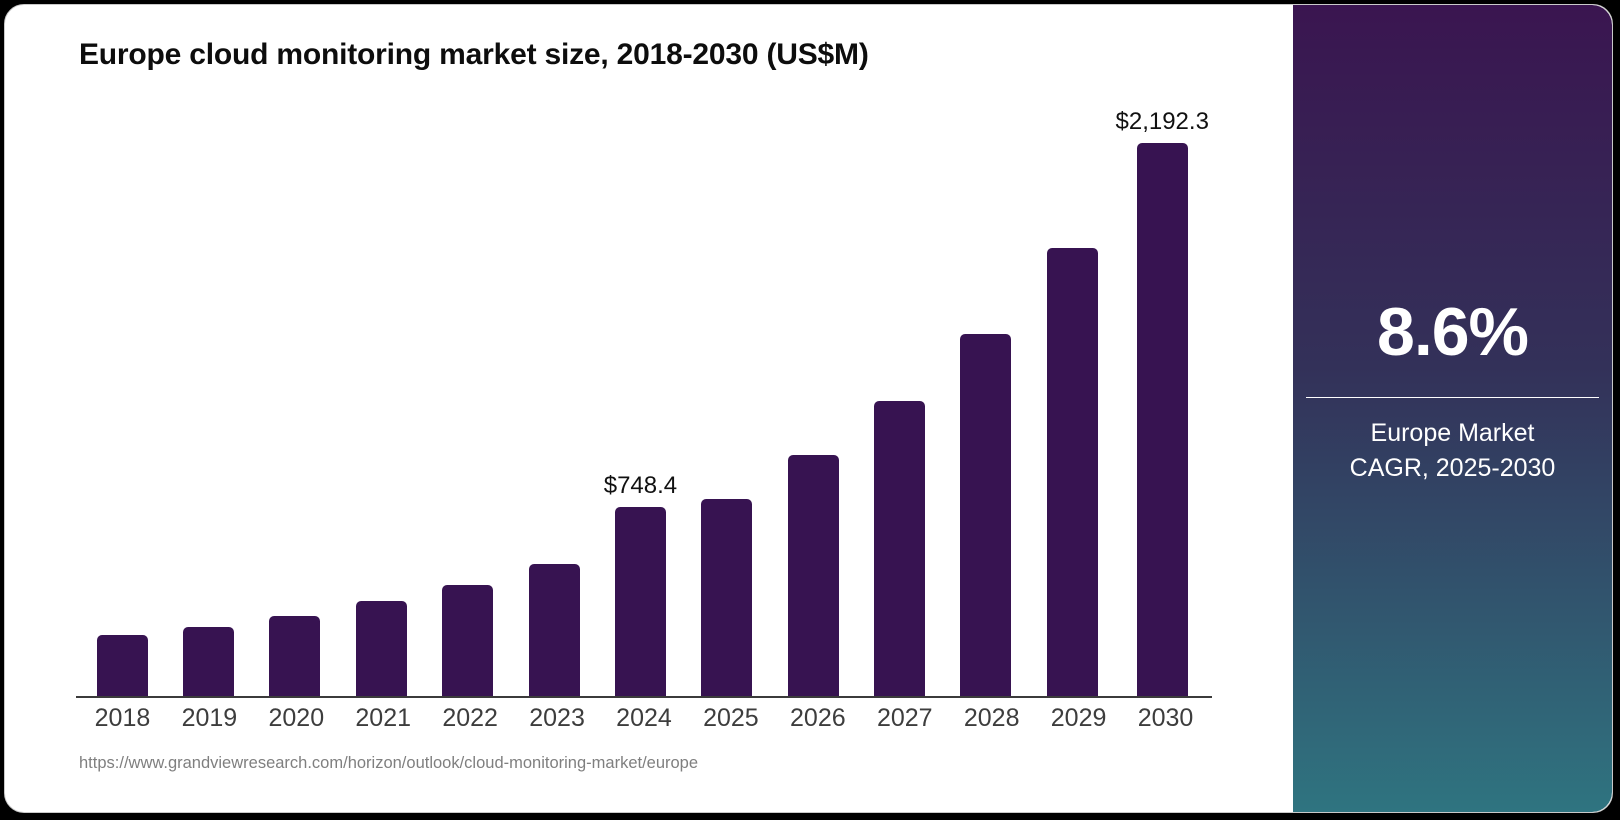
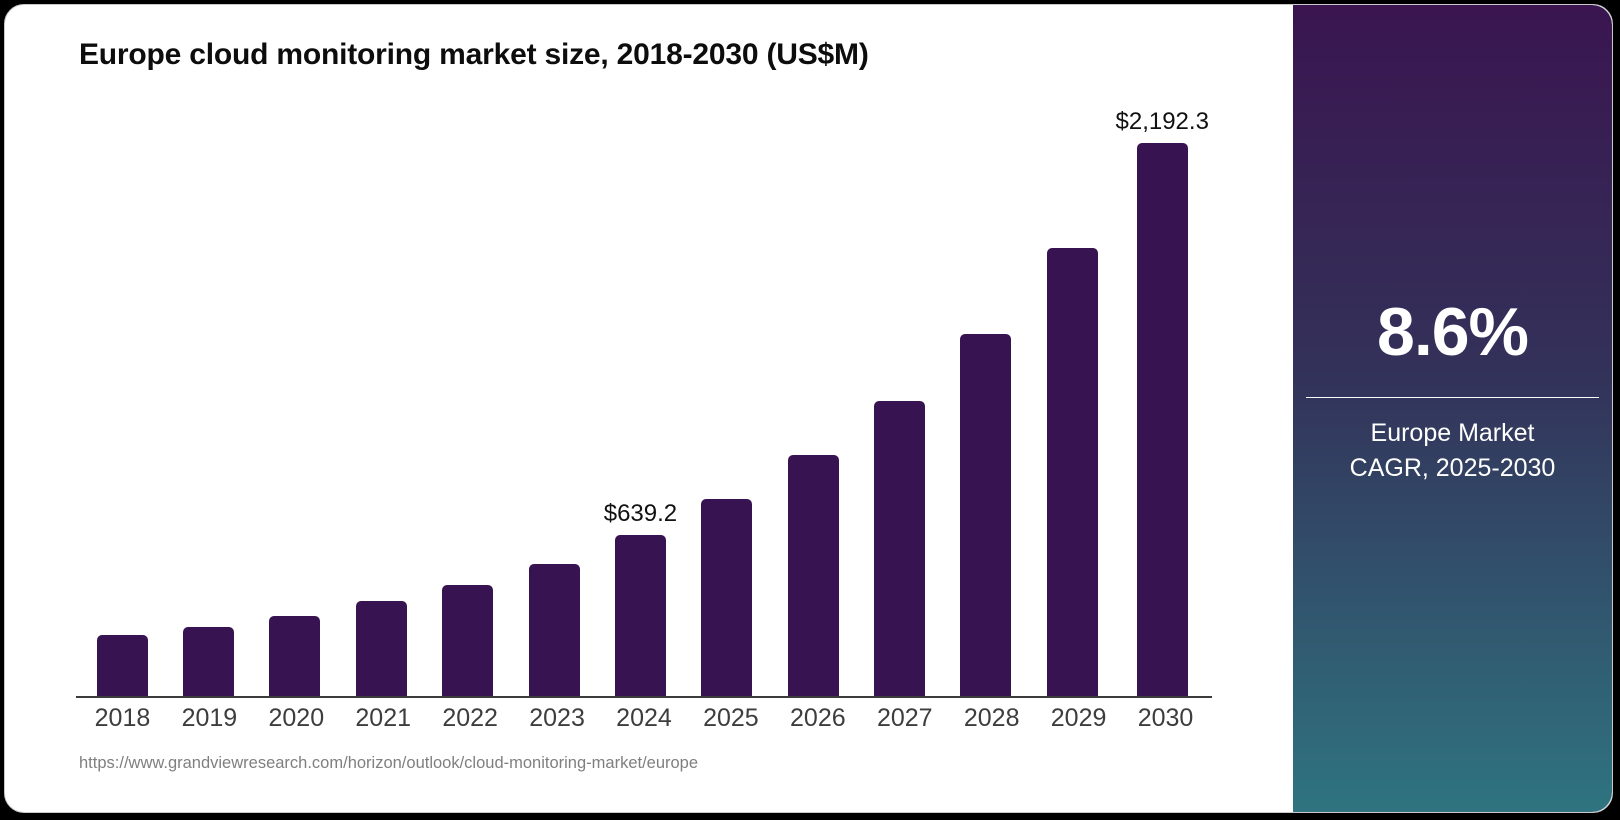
2024: $748.4 -> $639.2
